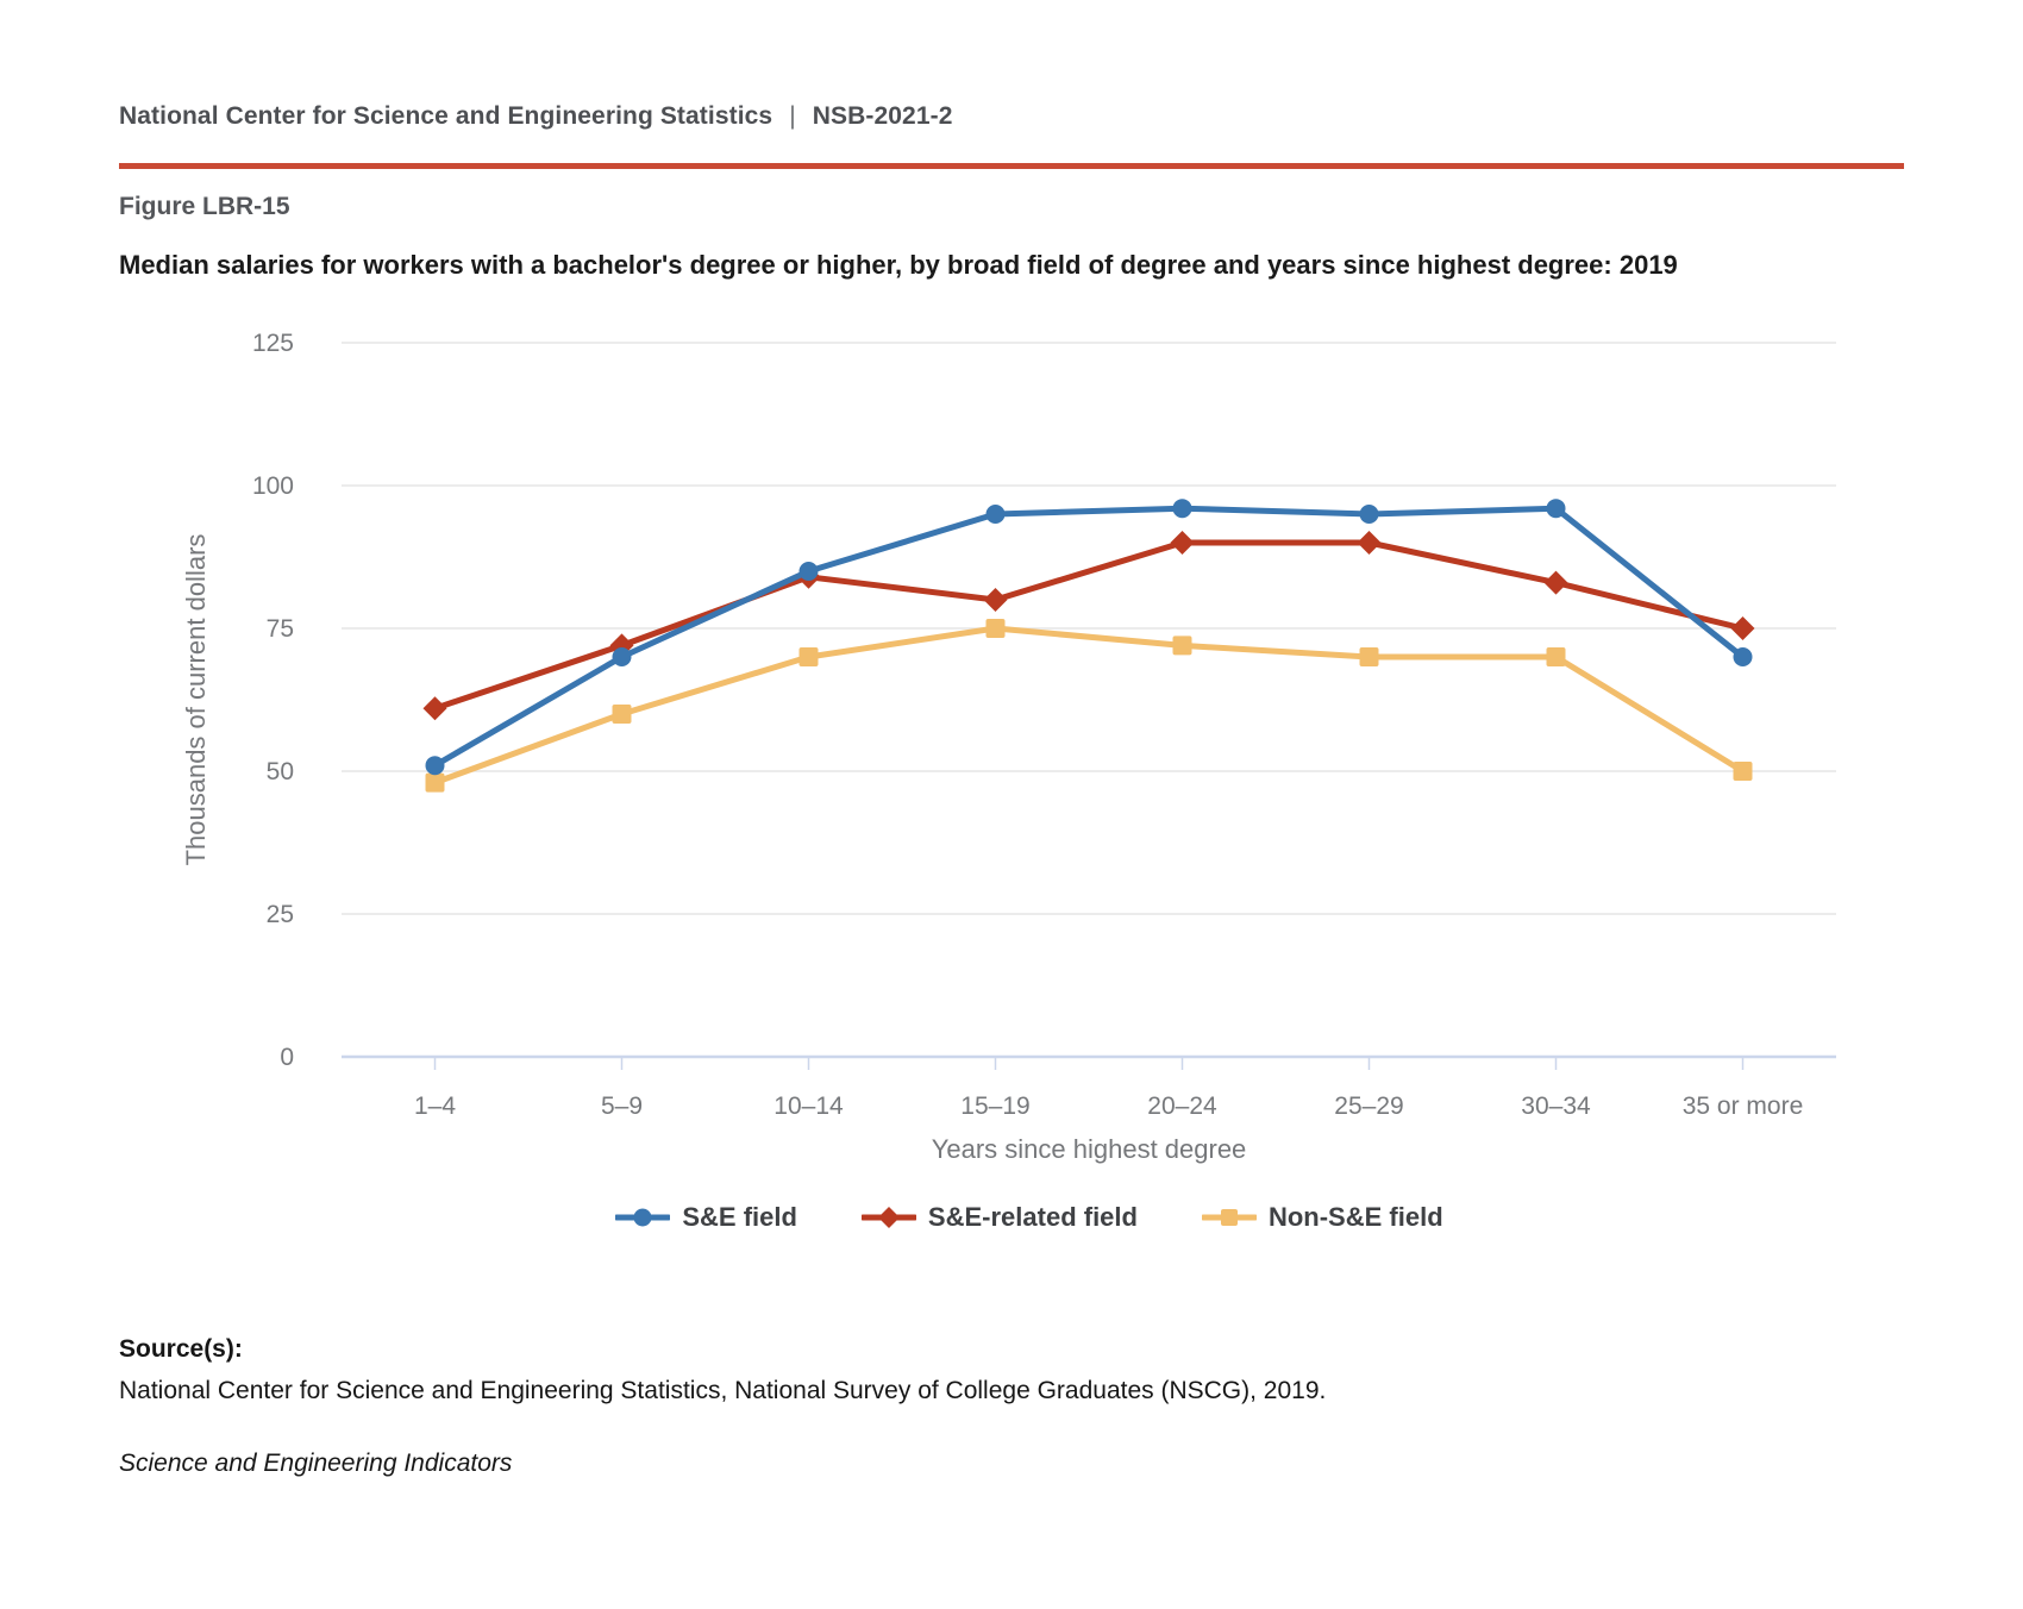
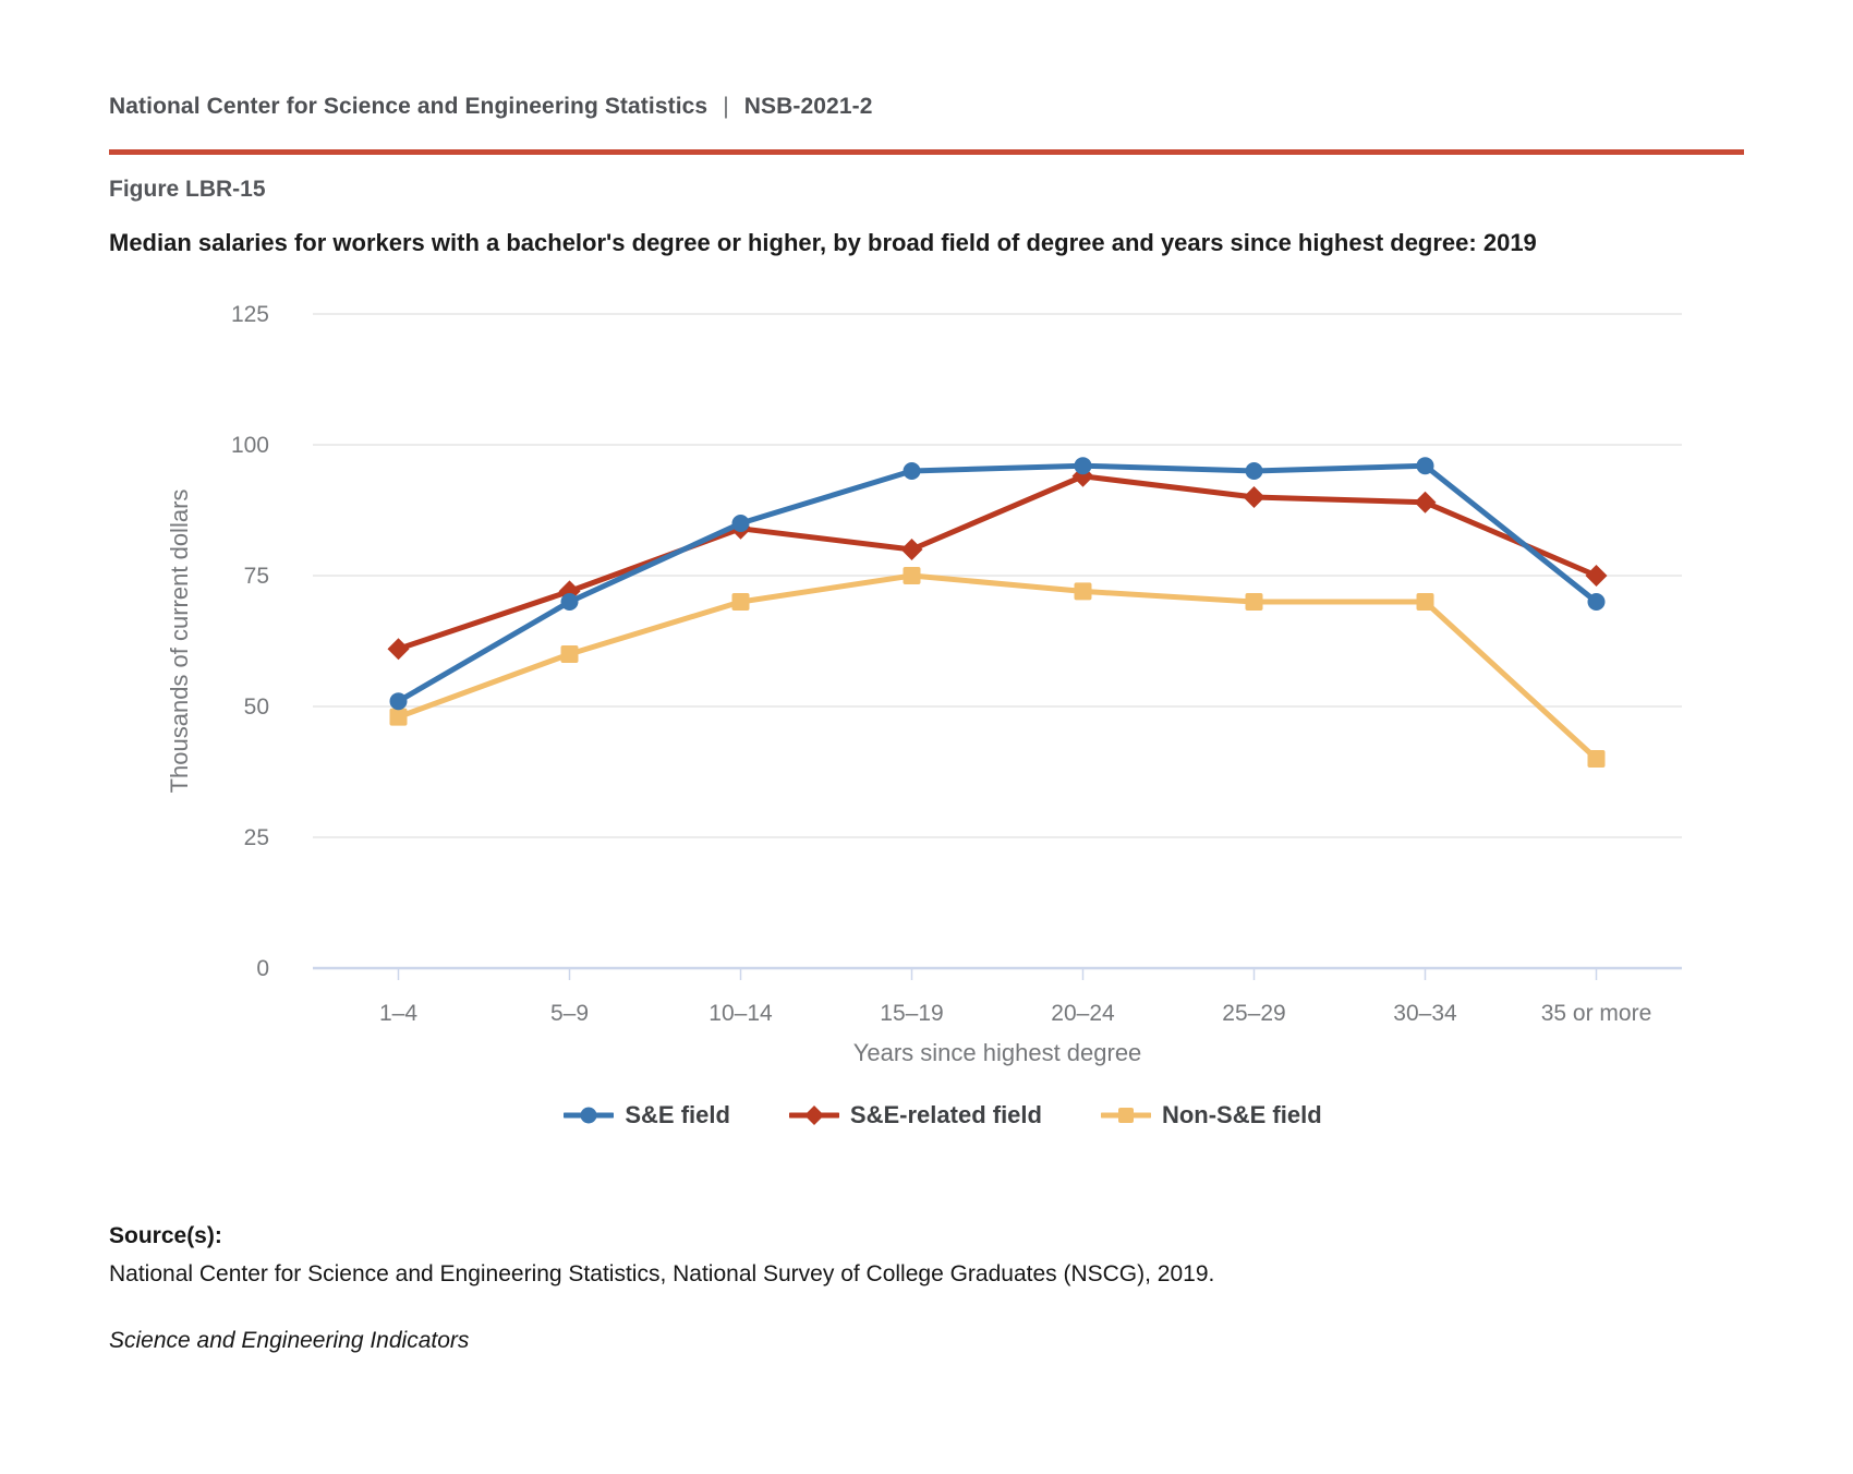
S&E-related field/20–24: 90 -> 94
S&E-related field/30–34: 83 -> 89
Non-S&E field/35 or more: 50 -> 40
